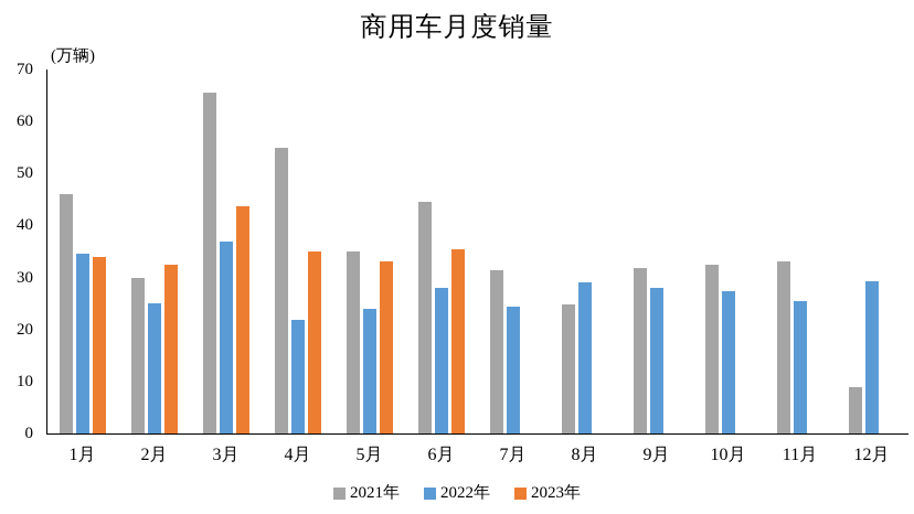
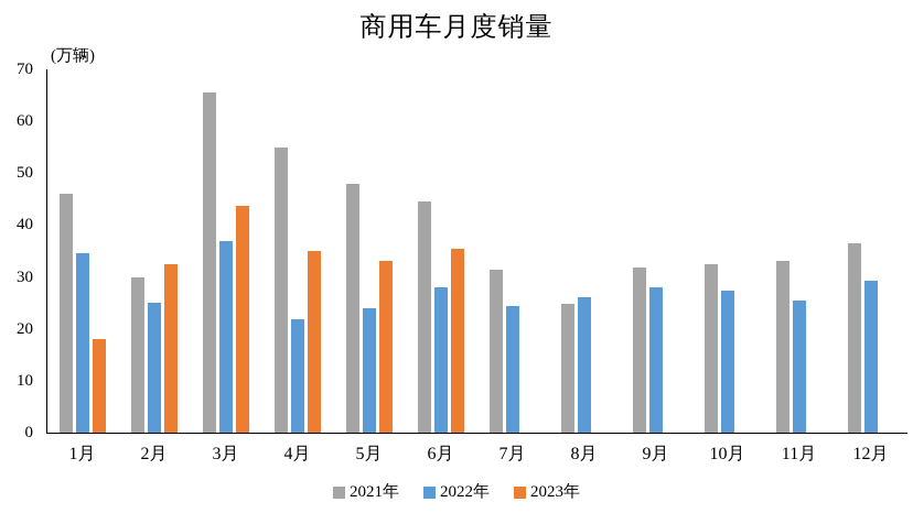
2023年/1月: 34 -> 18
2021年/5月: 35 -> 48
2022年/8月: 29 -> 26
2021年/12月: 9 -> 36
